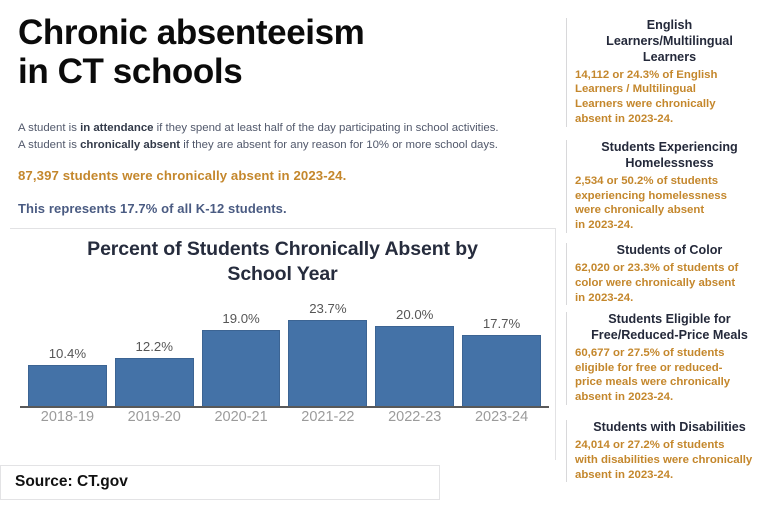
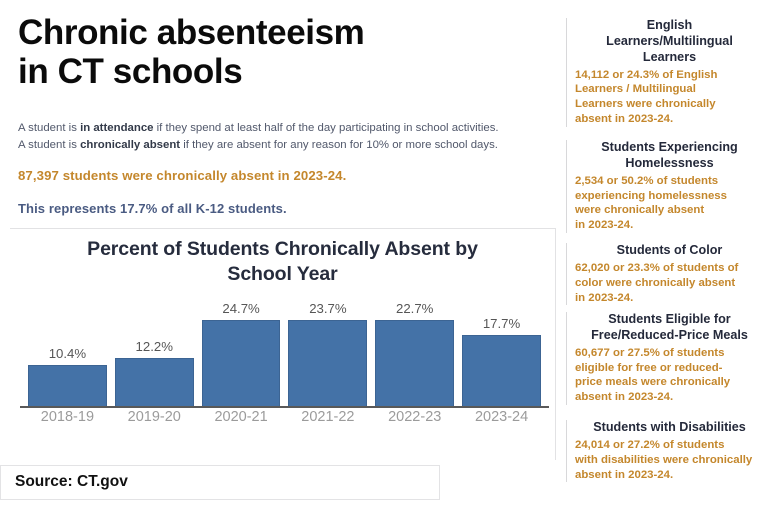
2020-21: 19.0% -> 24.7%
2022-23: 20.0% -> 22.7%
